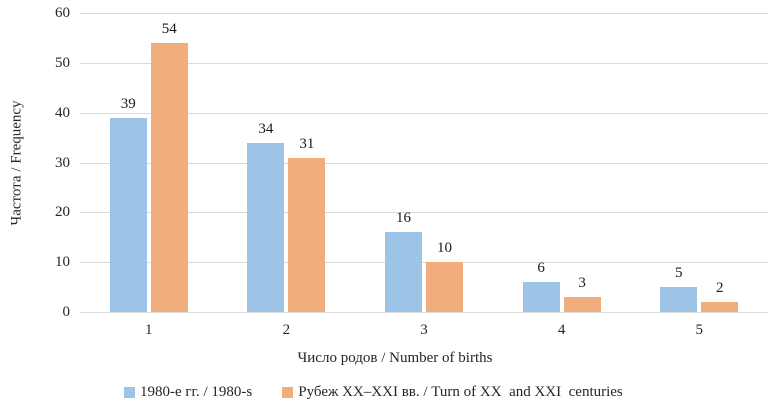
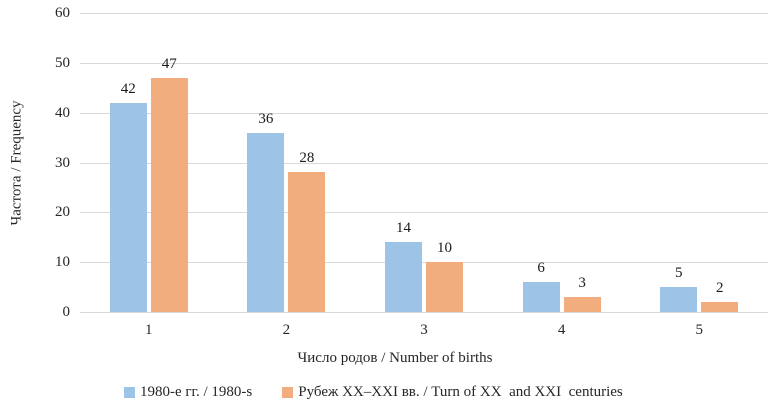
1980-е гг. / 1980-s/1: 39 -> 42
Рубеж XX–XXI вв. / Turn of XX and XXI centuries/1: 54 -> 47
1980-е гг. / 1980-s/2: 34 -> 36
Рубеж XX–XXI вв. / Turn of XX and XXI centuries/2: 31 -> 28
1980-е гг. / 1980-s/3: 16 -> 14
